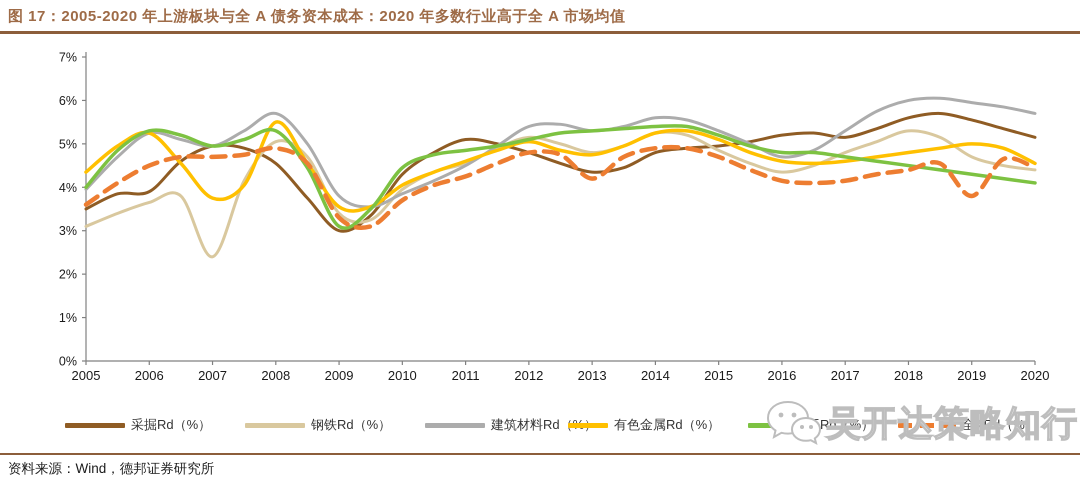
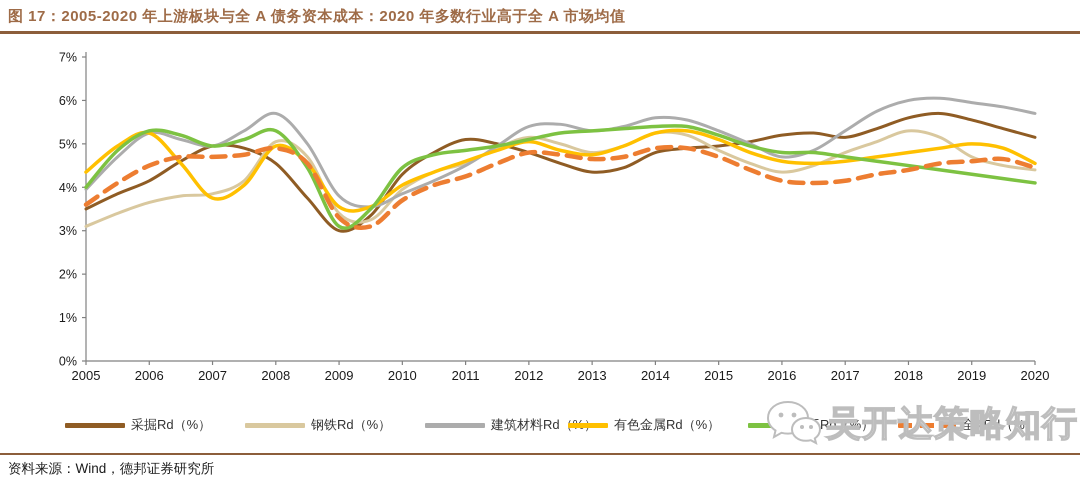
采掘Rd（%）/2006: 3.9% -> 4.2%
钢铁Rd（%）/2007: 2.4% -> 3.9%
有色金属Rd（%）/2008: 5.5% -> 5.0%
全ARd（%）/2013: 4.2% -> 4.7%
全ARd（%）/2019: 3.8% -> 4.6%
